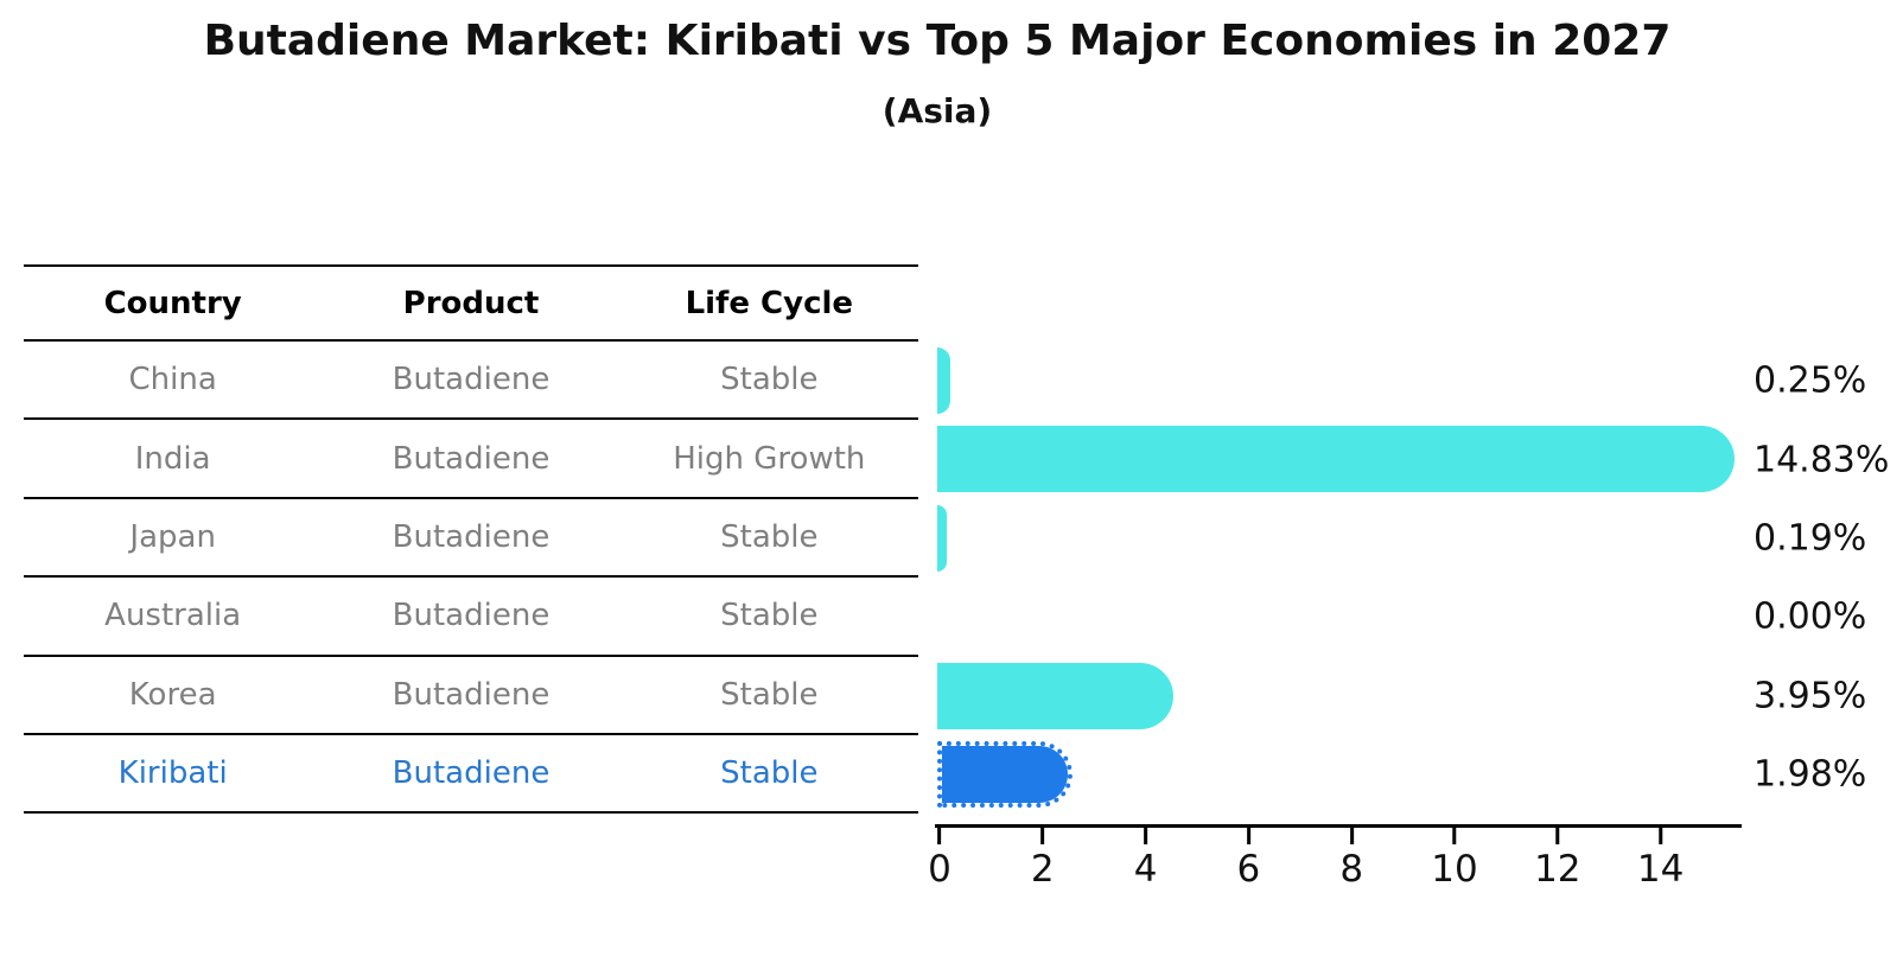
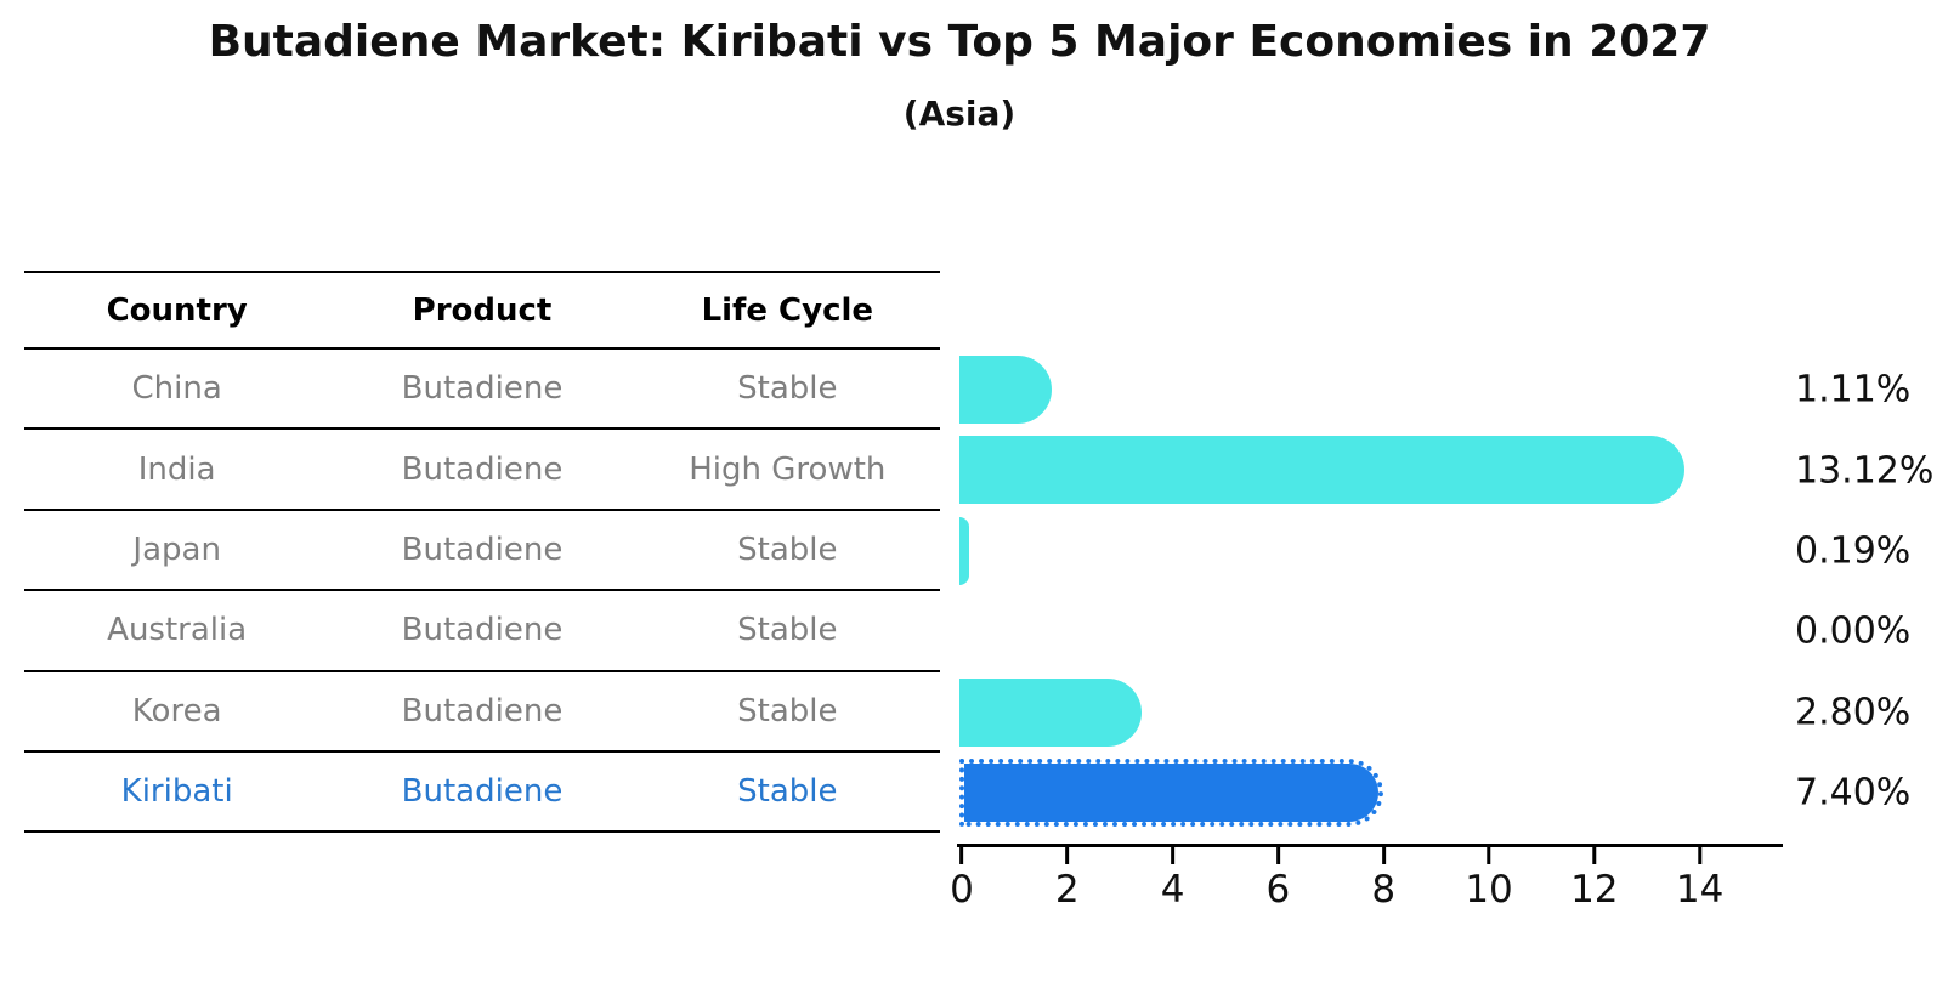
China: 0.25% -> 1.11%
India: 14.83% -> 13.12%
Korea: 3.95% -> 2.80%
Kiribati: 1.98% -> 7.40%
